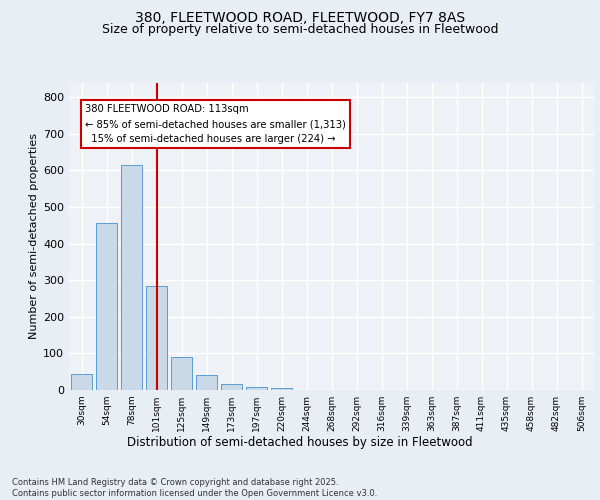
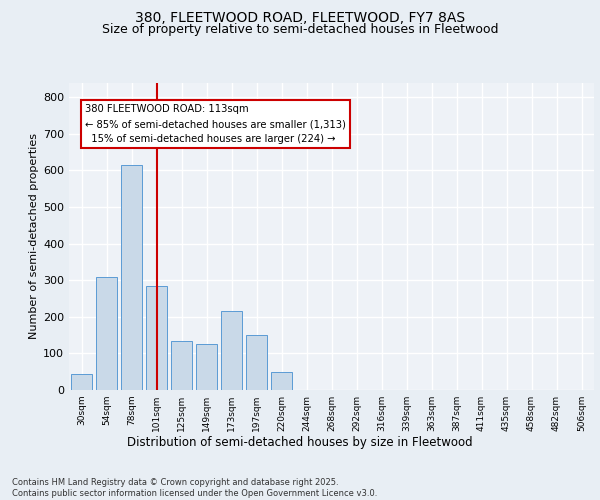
54sqm: 455 -> 310
125sqm: 90 -> 135
149sqm: 40 -> 125
173sqm: 17 -> 215
197sqm: 8 -> 150
220sqm: 5 -> 50
